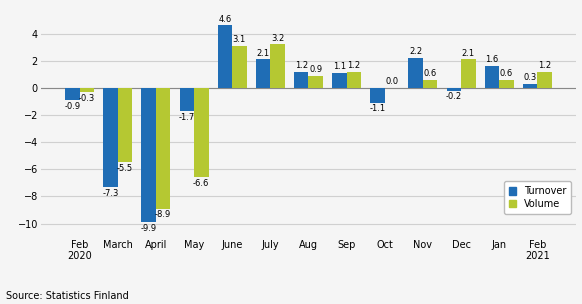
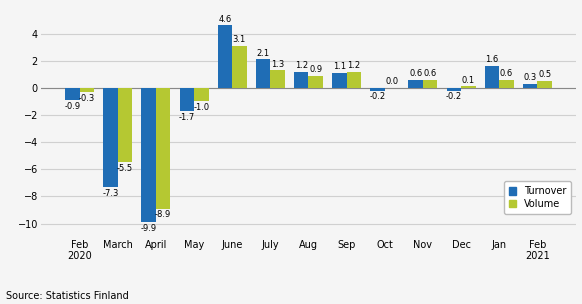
Volume/May: -6.6 -> -1.0
Volume/July: 3.2 -> 1.3
Turnover/Oct: -1.1 -> -0.2
Turnover/Nov: 2.2 -> 0.6
Volume/Dec: 2.1 -> 0.1
Volume/Feb 2021: 1.2 -> 0.5
